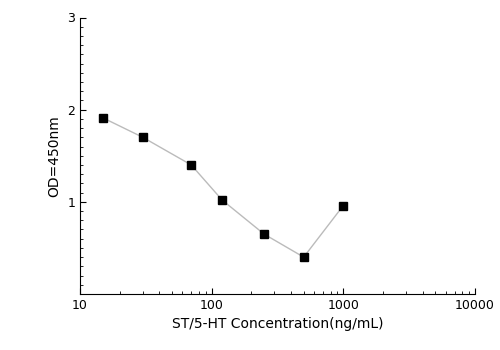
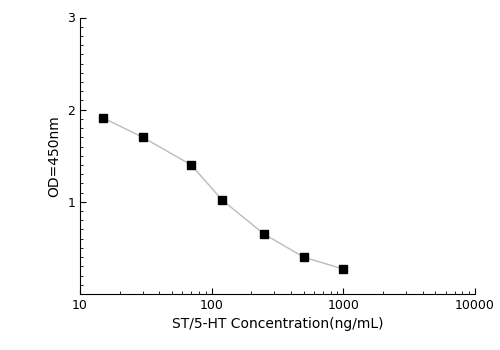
1000: 0.96 -> 0.27
